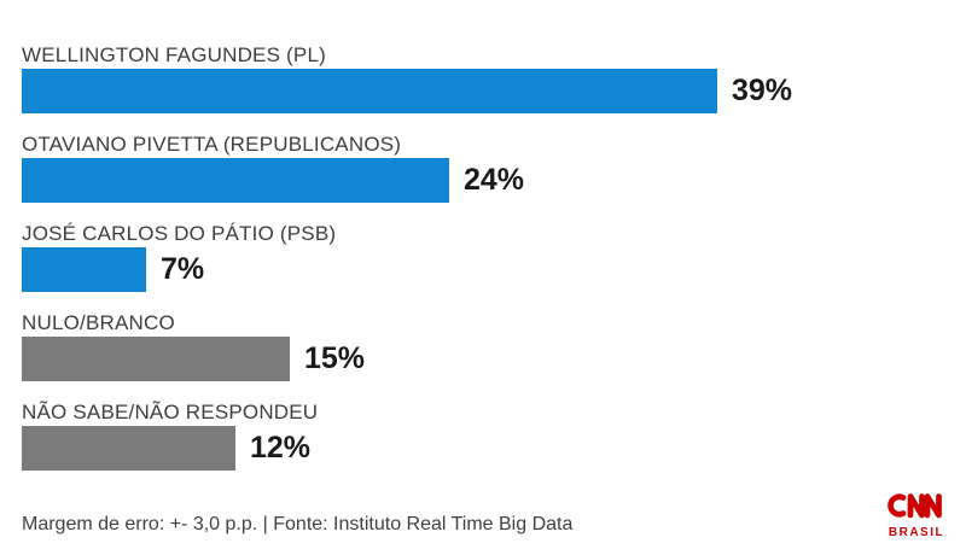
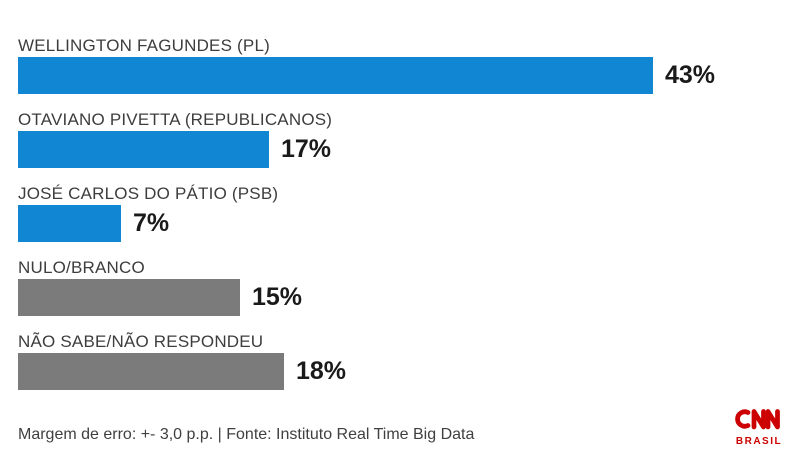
WELLINGTON FAGUNDES (PL): 39% -> 43%
OTAVIANO PIVETTA (REPUBLICANOS): 24% -> 17%
NÃO SABE/NÃO RESPONDEU: 12% -> 18%
